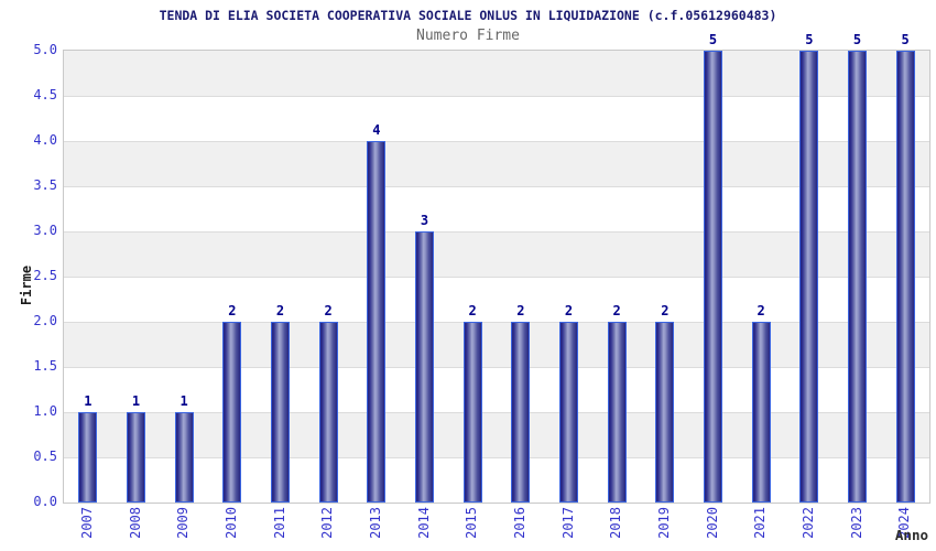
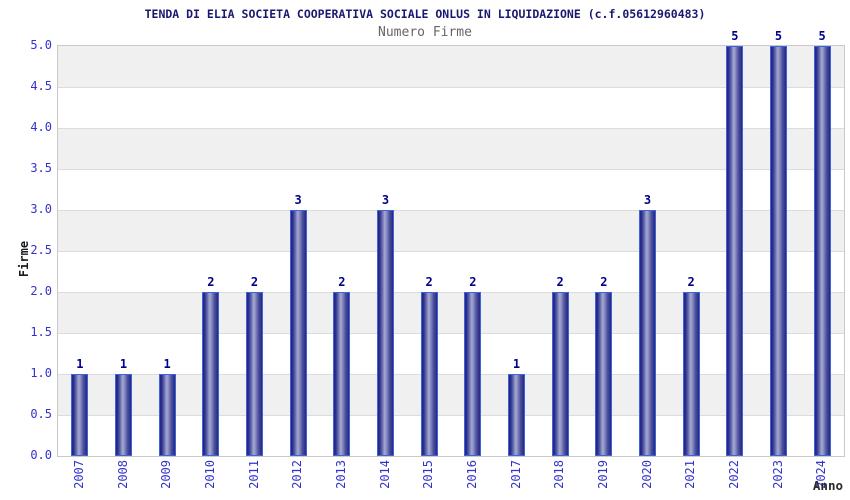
2012: 2 -> 3
2013: 4 -> 2
2017: 2 -> 1
2020: 5 -> 3
